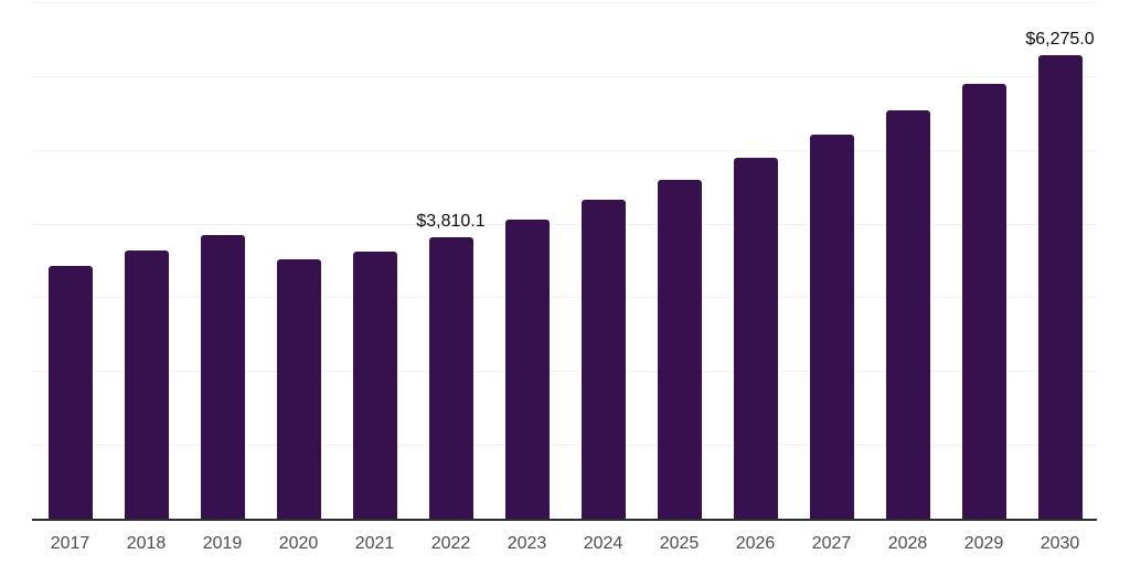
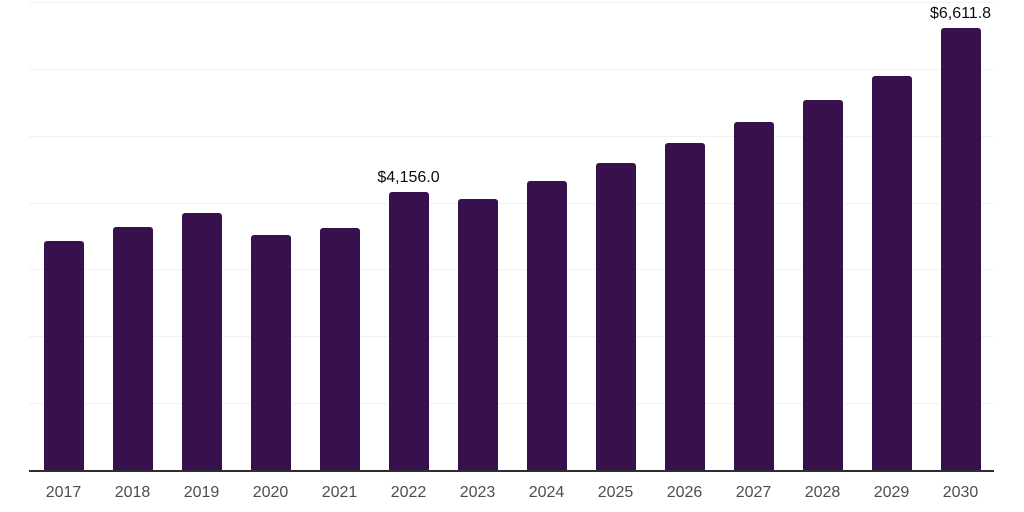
2022: $3,810.1 -> $4,156.0
2030: $6,275.0 -> $6,611.8
